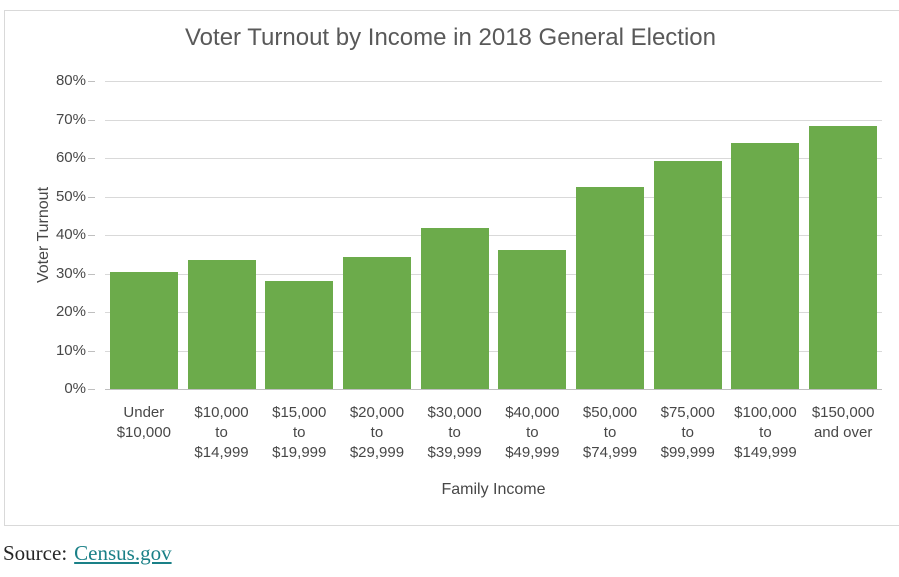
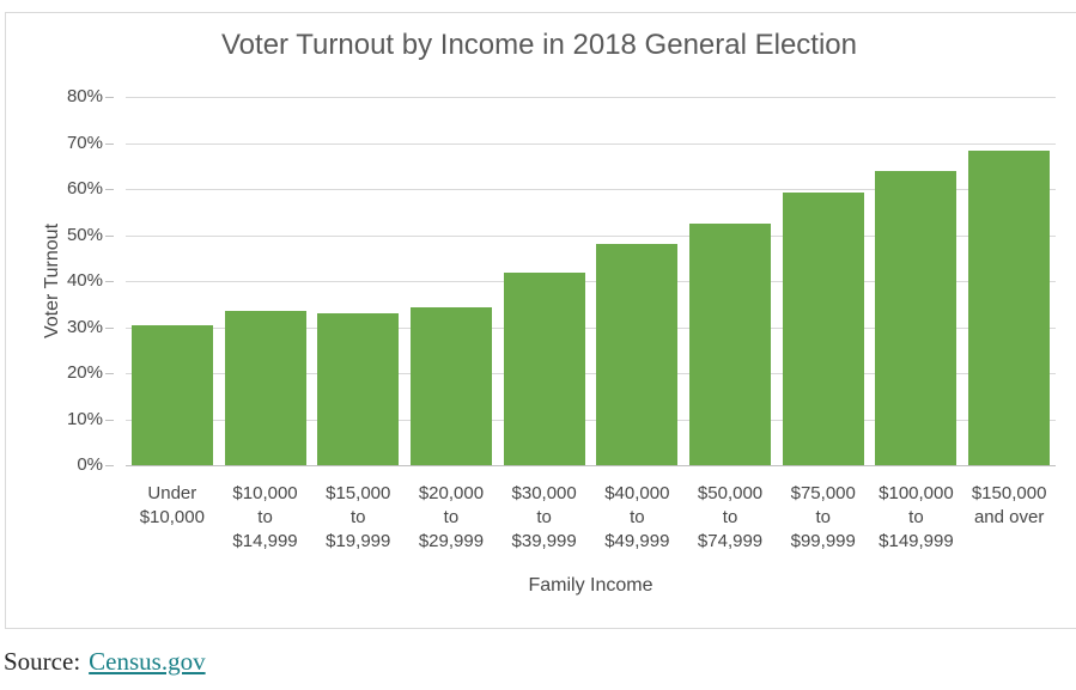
$15,000 to $19,999: 28% -> 33%
$40,000 to $49,999: 36% -> 48%
